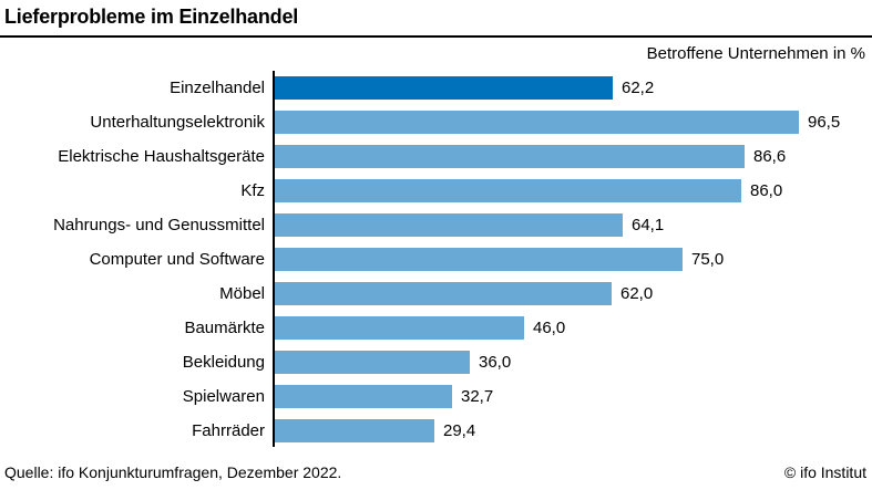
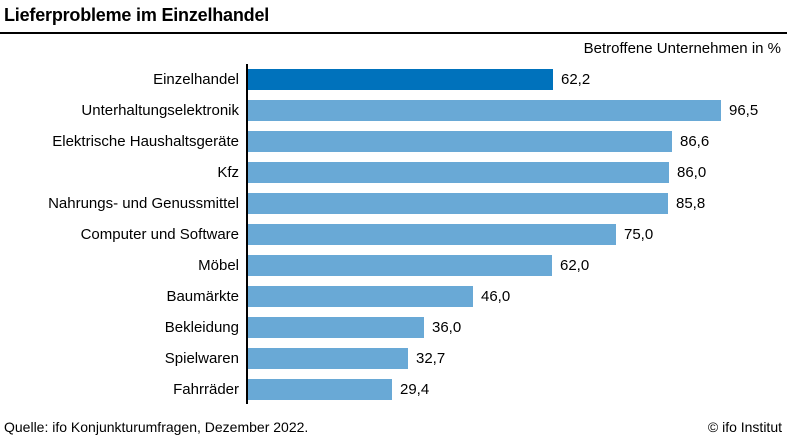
Nahrungs- und Genussmittel: 64,1 -> 85,8
